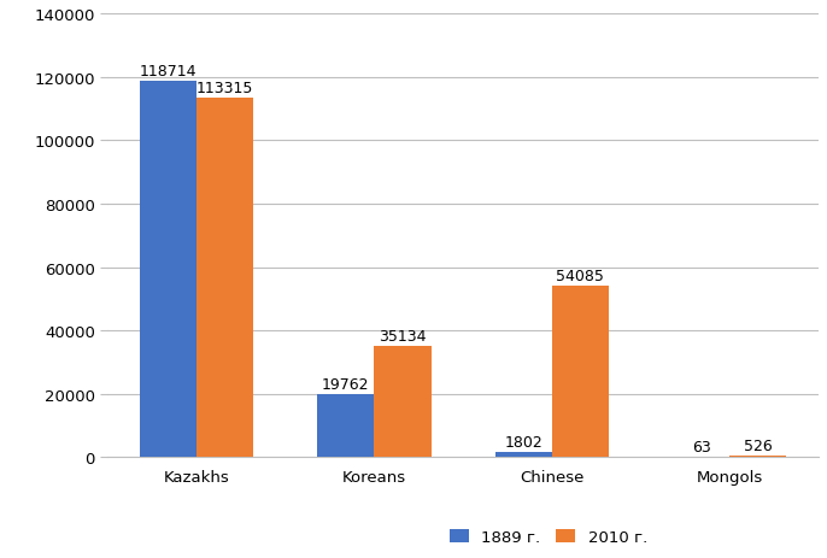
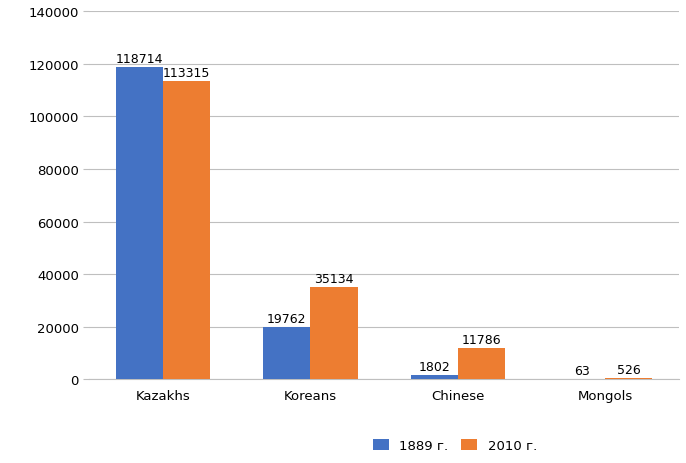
2010 г./Chinese: 54085 -> 11786
